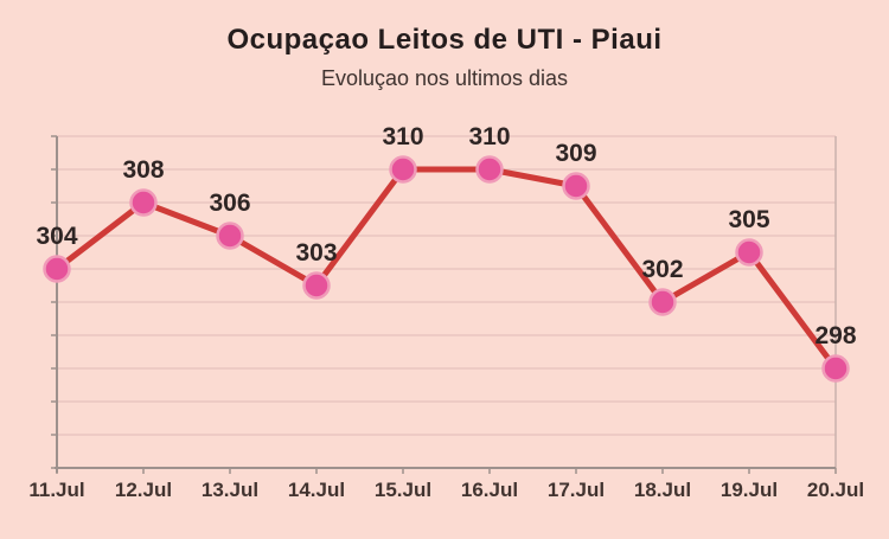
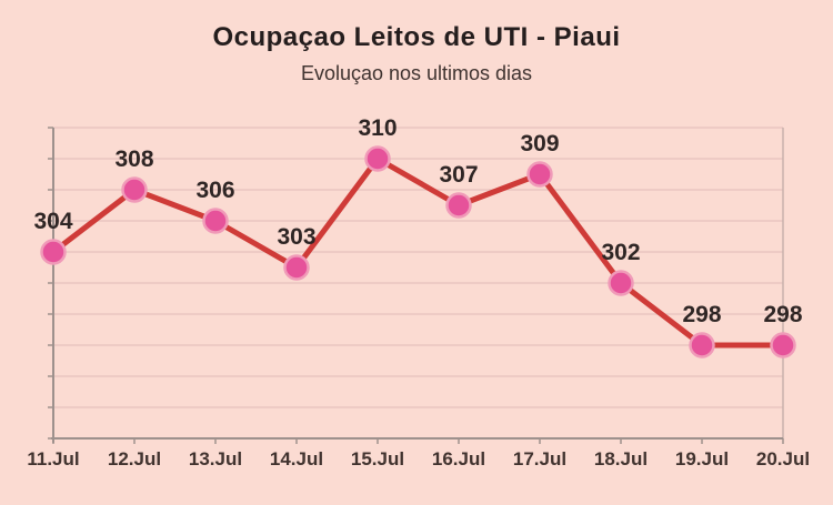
16.Jul: 310 -> 307
19.Jul: 305 -> 298
